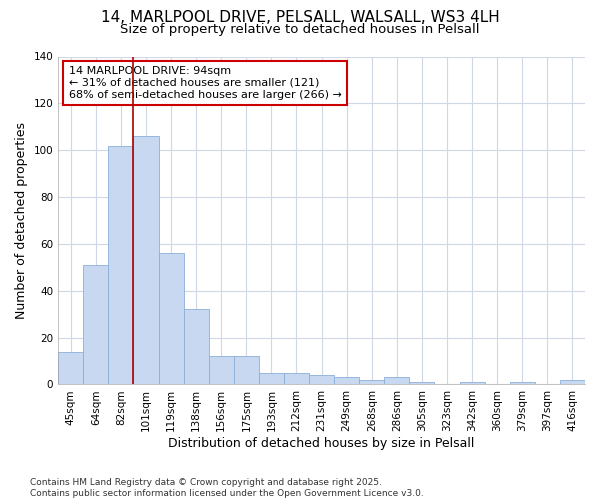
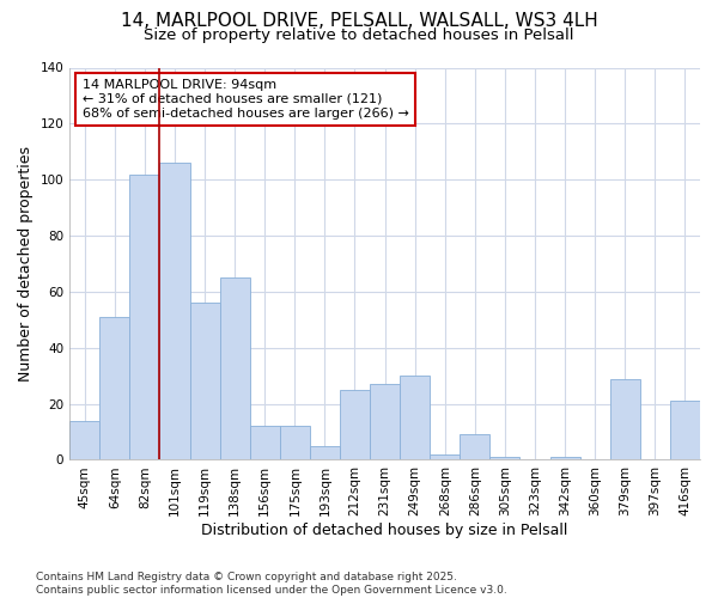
138sqm: 32 -> 65
212sqm: 5 -> 25
231sqm: 4 -> 27
249sqm: 3 -> 30
286sqm: 3 -> 9
379sqm: 1 -> 29
416sqm: 2 -> 21
